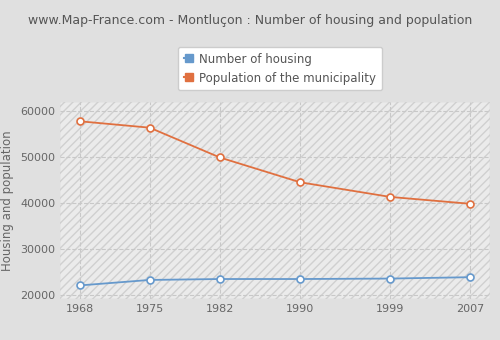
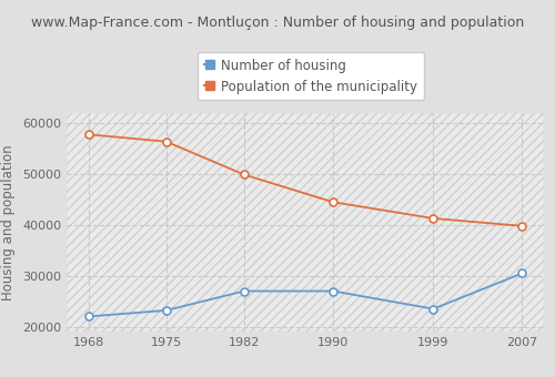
Number of housing/1982: 23400 -> 27000
Number of housing/1990: 23400 -> 27000
Number of housing/2007: 23800 -> 30500
